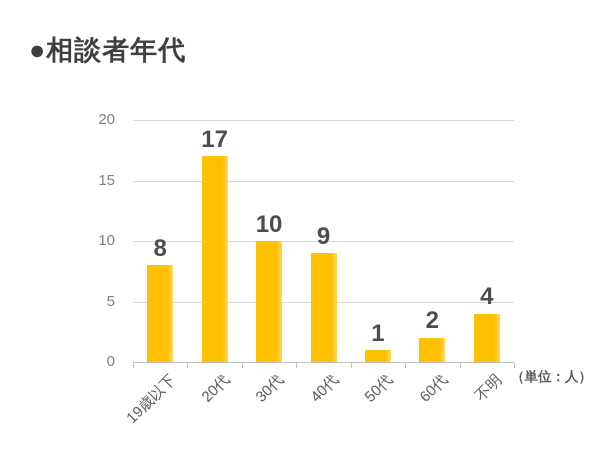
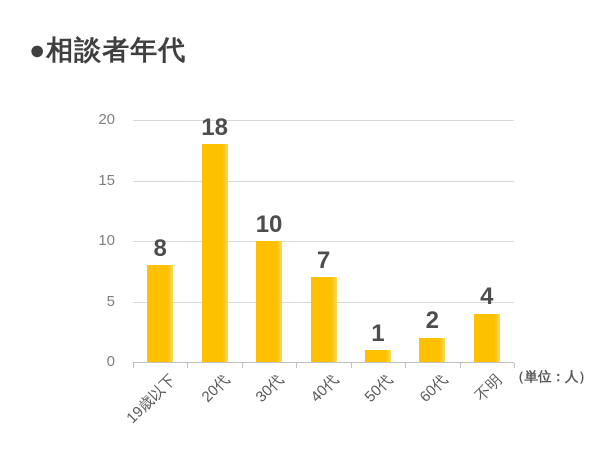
20代: 17 -> 18
40代: 9 -> 7
